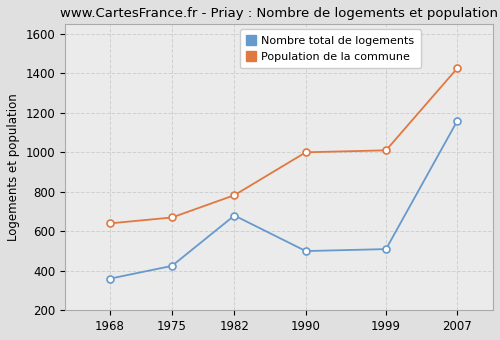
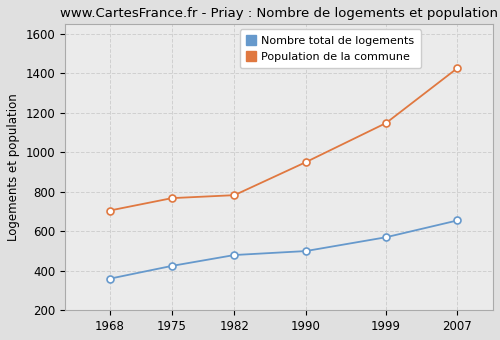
Population de la commune/1968: 640 -> 700
Population de la commune/1975: 670 -> 770
Nombre total de logements/1982: 680 -> 480
Population de la commune/1990: 1000 -> 950
Nombre total de logements/1999: 510 -> 570
Population de la commune/1999: 1010 -> 1150
Nombre total de logements/2007: 1160 -> 660
